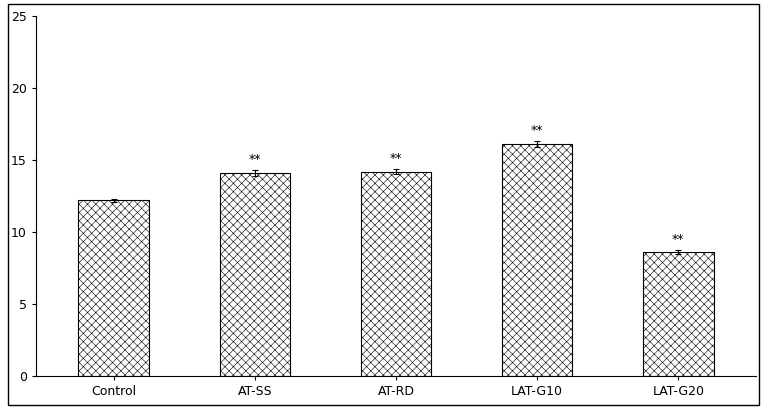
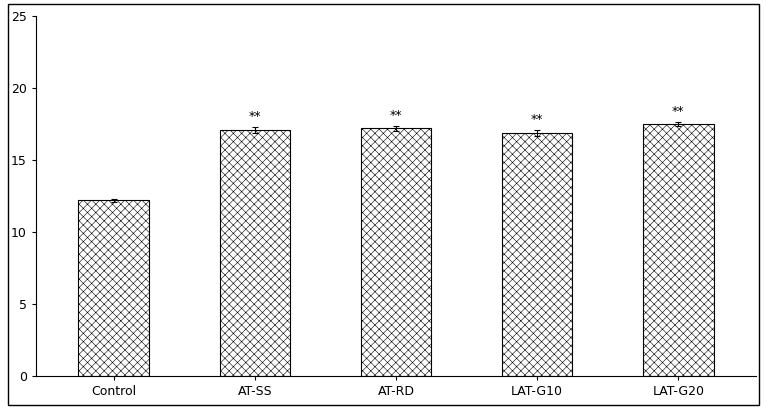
AT-SS: 14.1 -> 17.1
AT-RD: 14.2 -> 17.2
LAT-G10: 16.1 -> 16.9
LAT-G20: 8.6 -> 17.5
